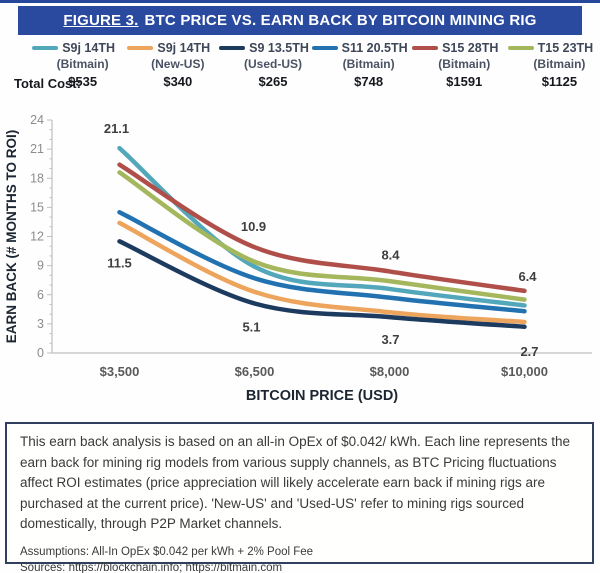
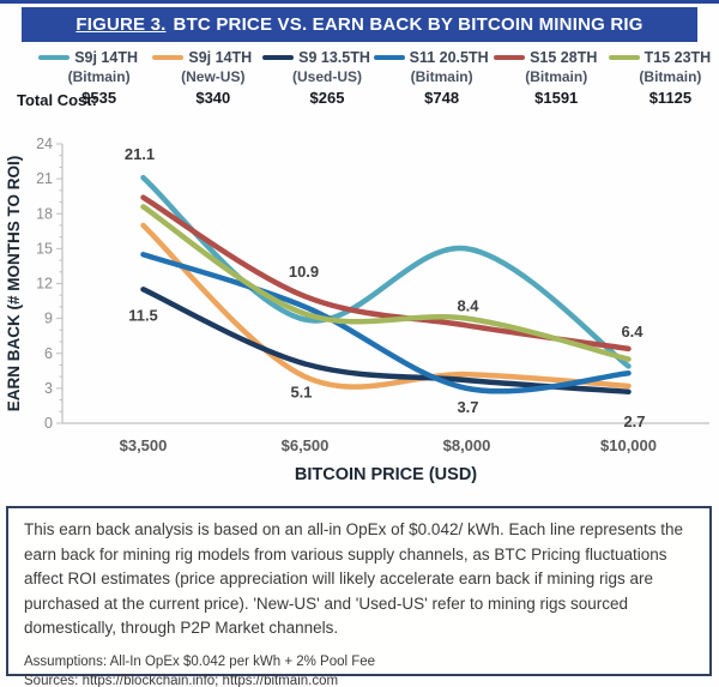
S9j 14TH (New-US)/$3,500: 13 -> 17
S9j 14TH (New-US)/$6,500: 6 -> 4
S11 20.5TH (Bitmain)/$6,500: 8 -> 10
S9j 14TH (Bitmain)/$8,000: 7 -> 15
S11 20.5TH (Bitmain)/$8,000: 6 -> 3
T15 23TH (Bitmain)/$8,000: 7 -> 9
